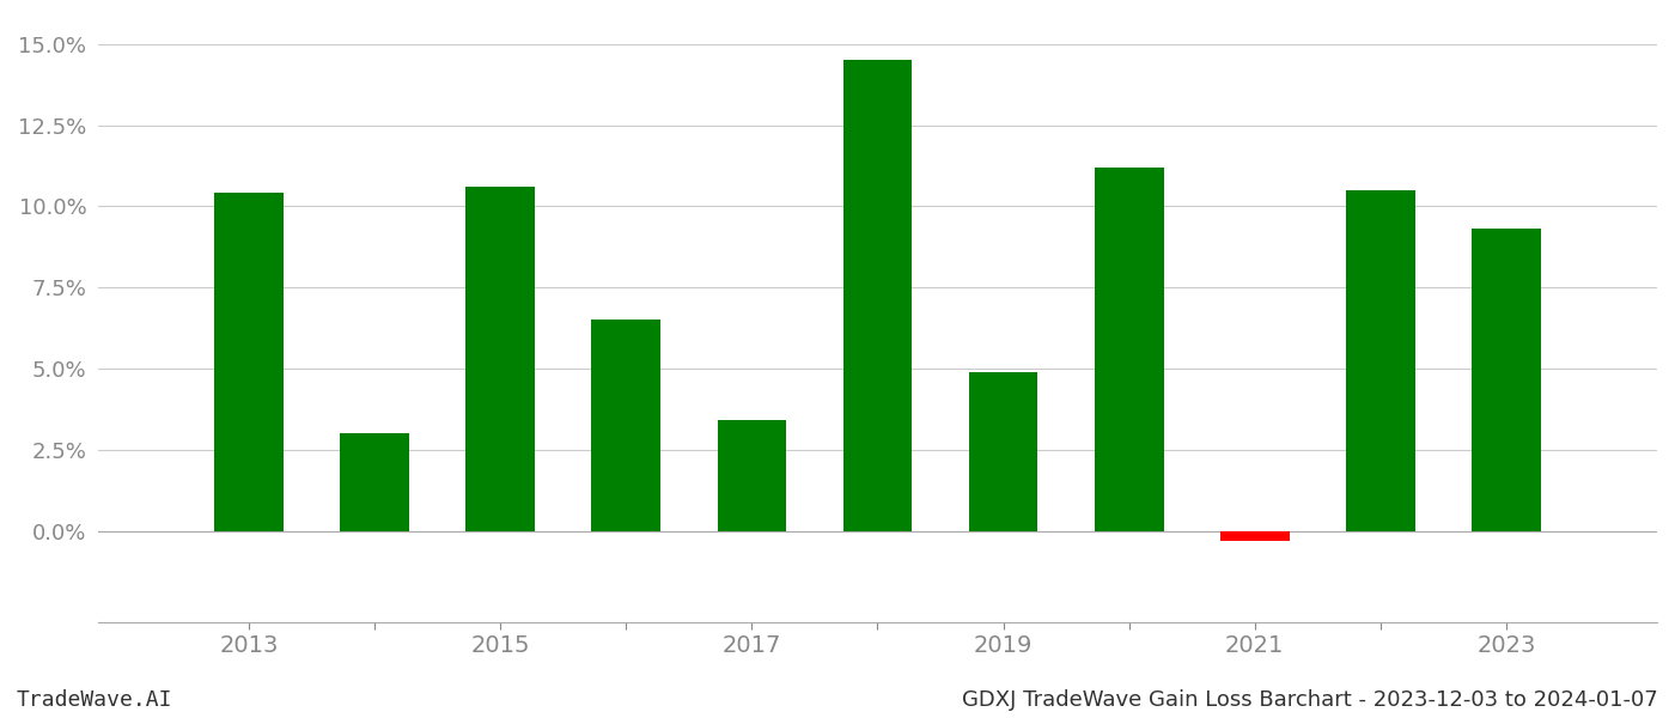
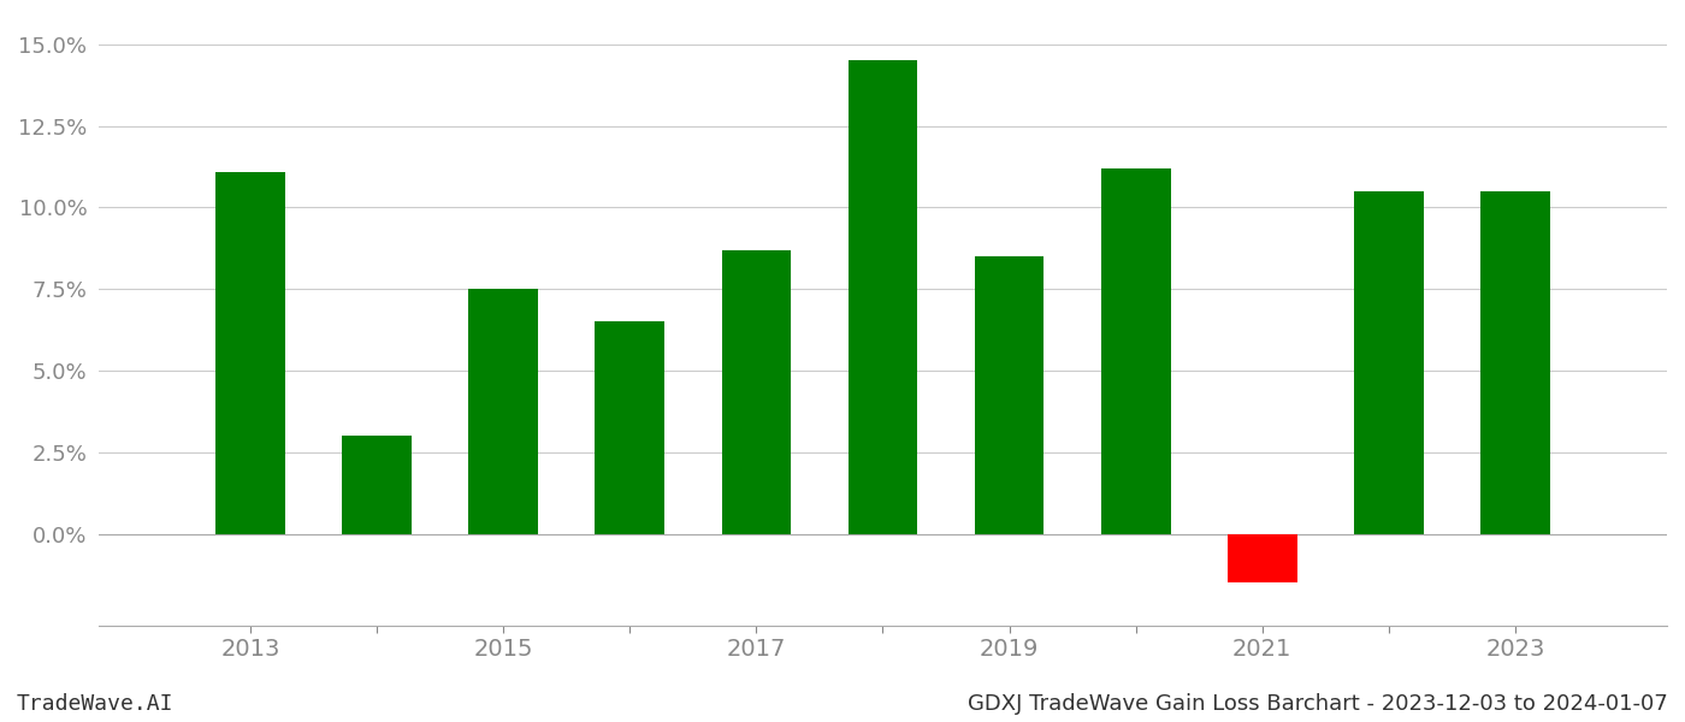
2013: 10.4% -> 11.1%
2015: 10.6% -> 7.5%
2017: 3.4% -> 8.7%
2019: 4.9% -> 8.5%
2021: -0.3% -> -1.5%
2023: 9.3% -> 10.5%
